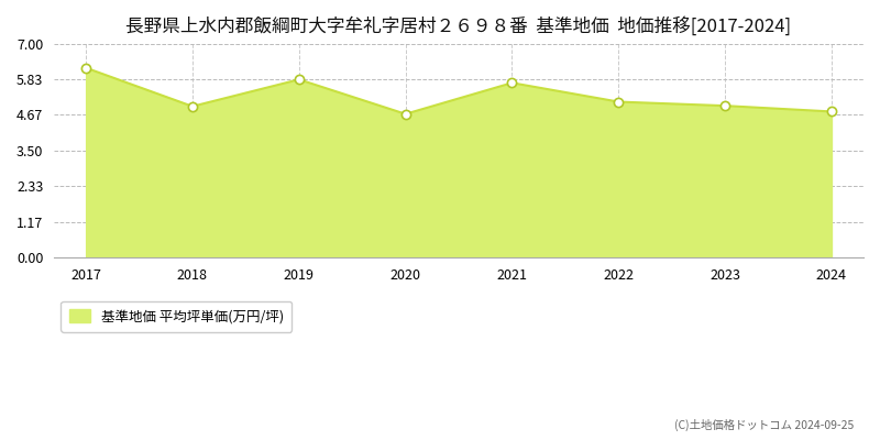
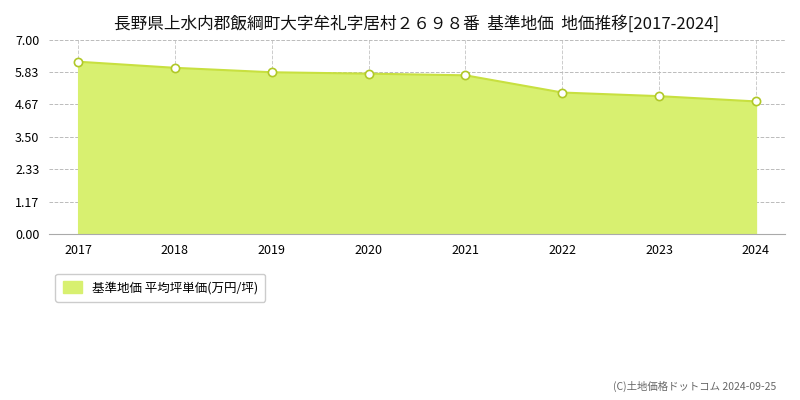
2018: 4.95 -> 5.99
2020: 4.70 -> 5.78
